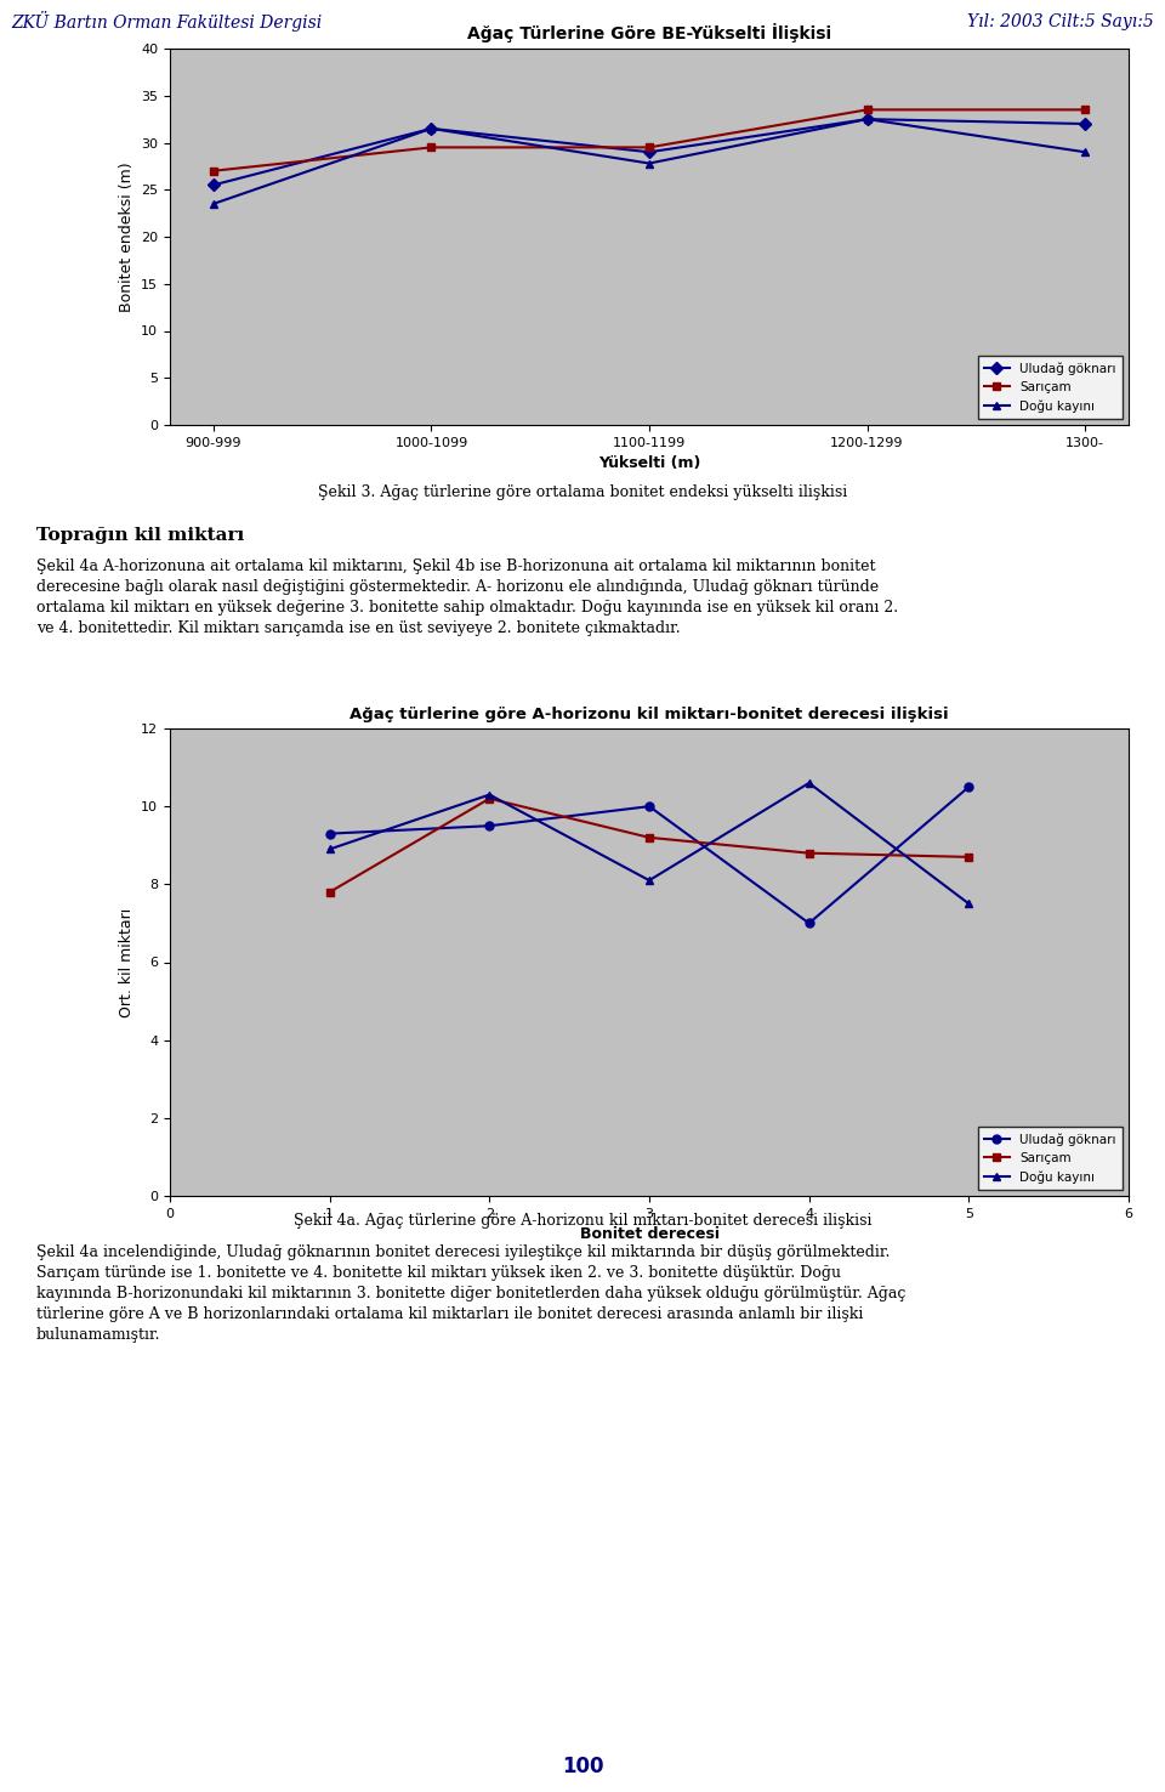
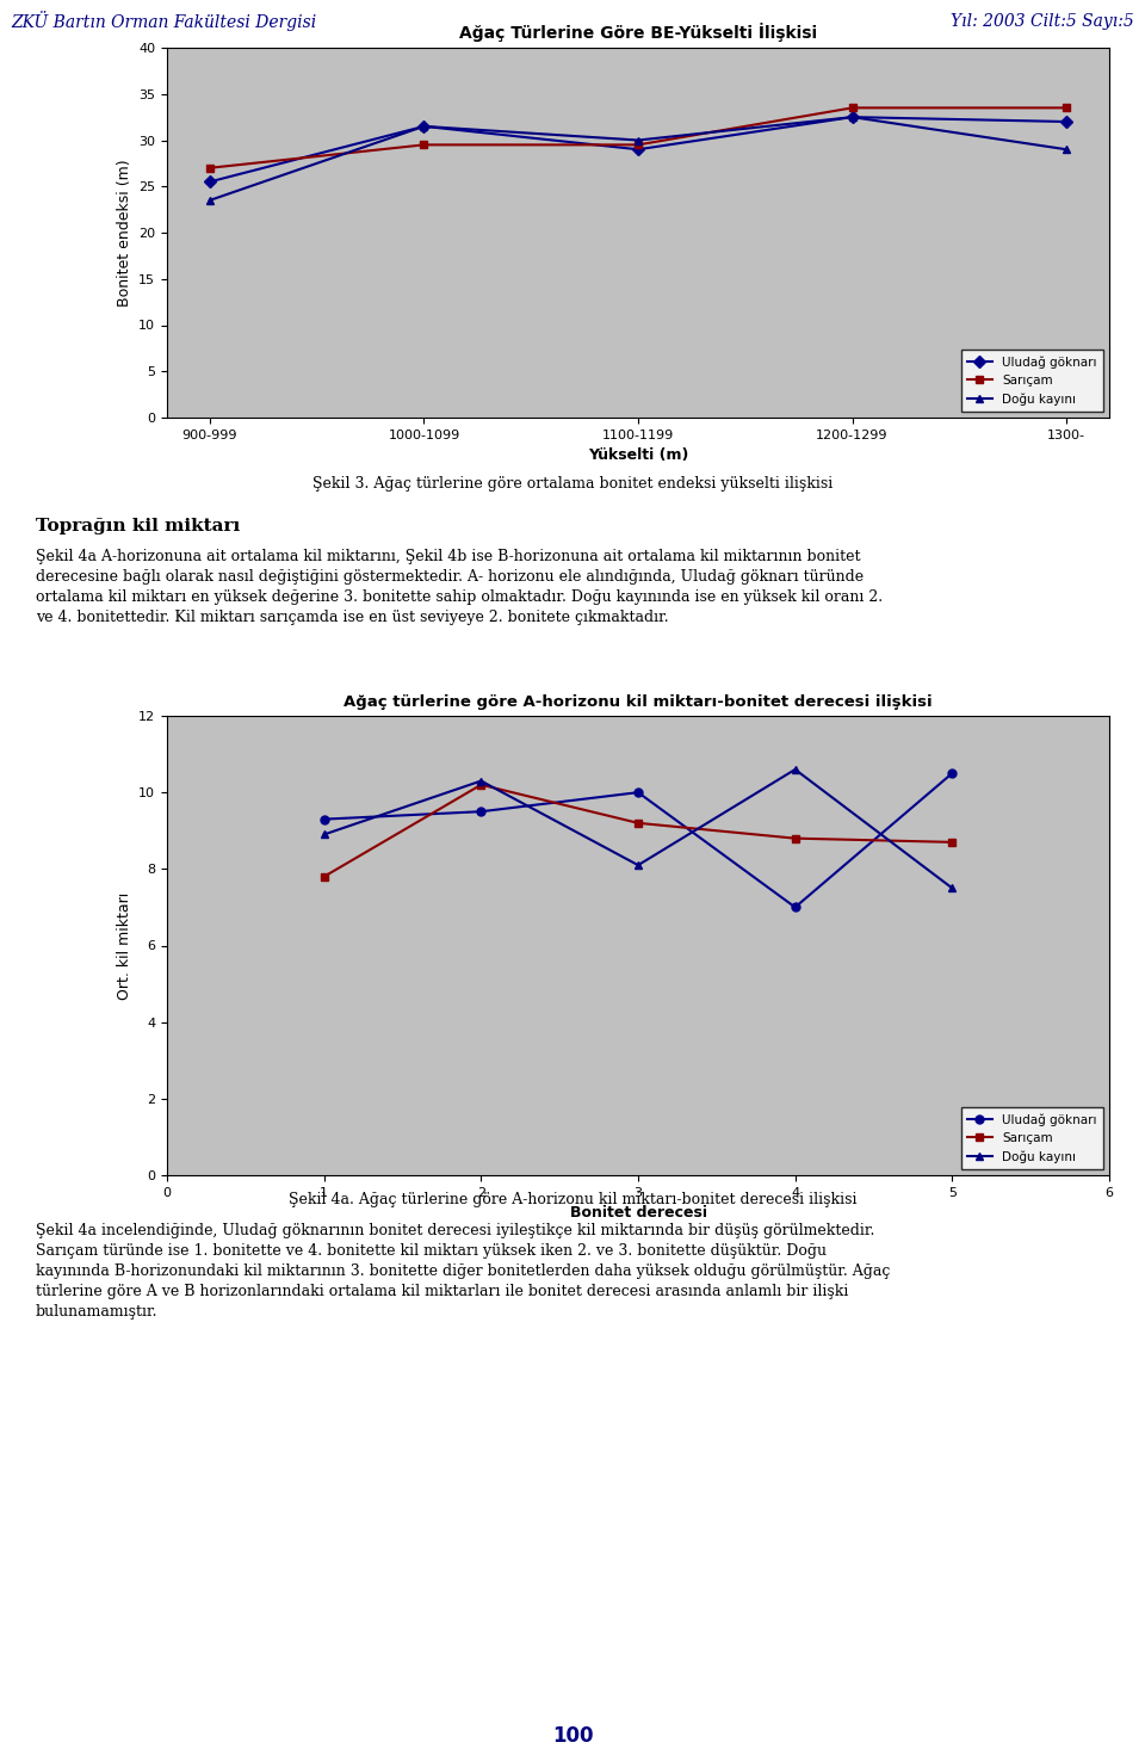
Ağaç Türlerine Göre BE-Yükselti İlişkisi/Doğu kayını/1100-1199: 27.8 -> 30.0
